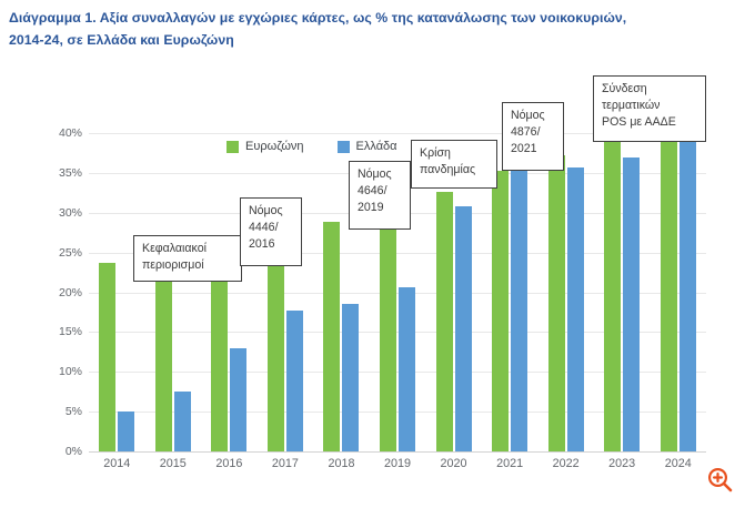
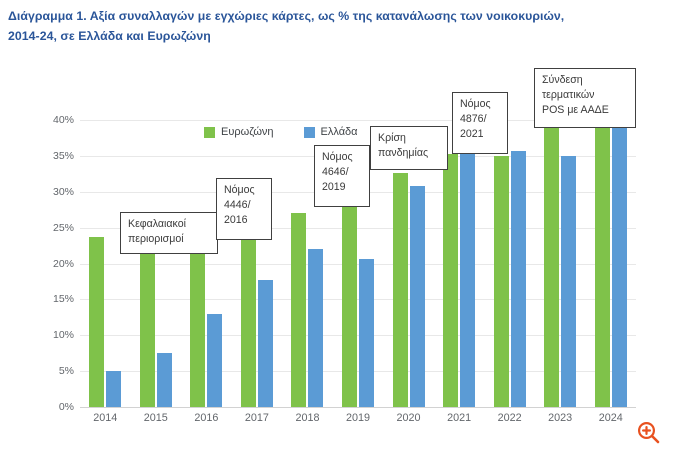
Ευρωζώνη/2018: 29% -> 27%
Ελλάδα/2018: 19% -> 22%
Ευρωζώνη/2022: 37% -> 35%
Ελλάδα/2023: 37% -> 35%
